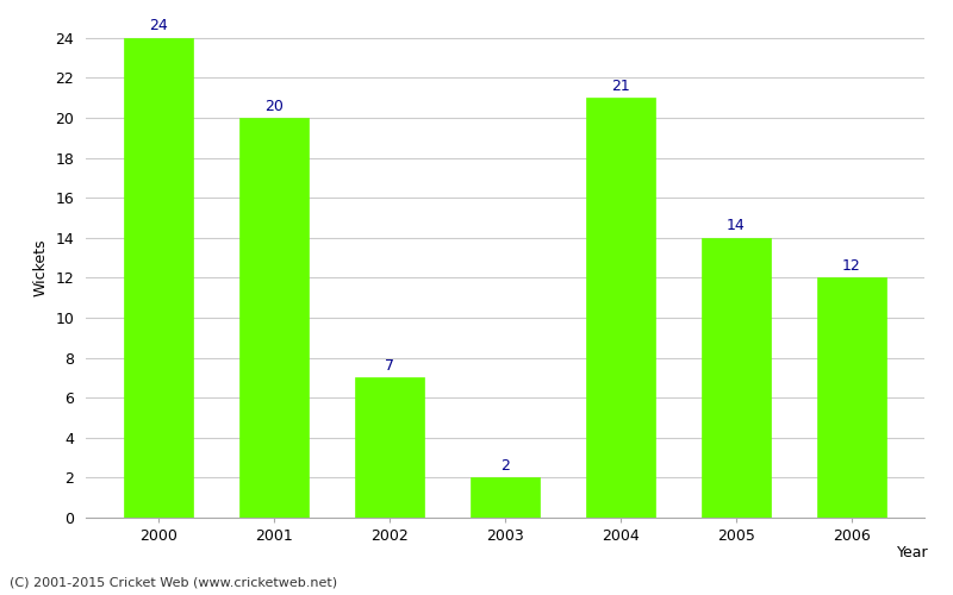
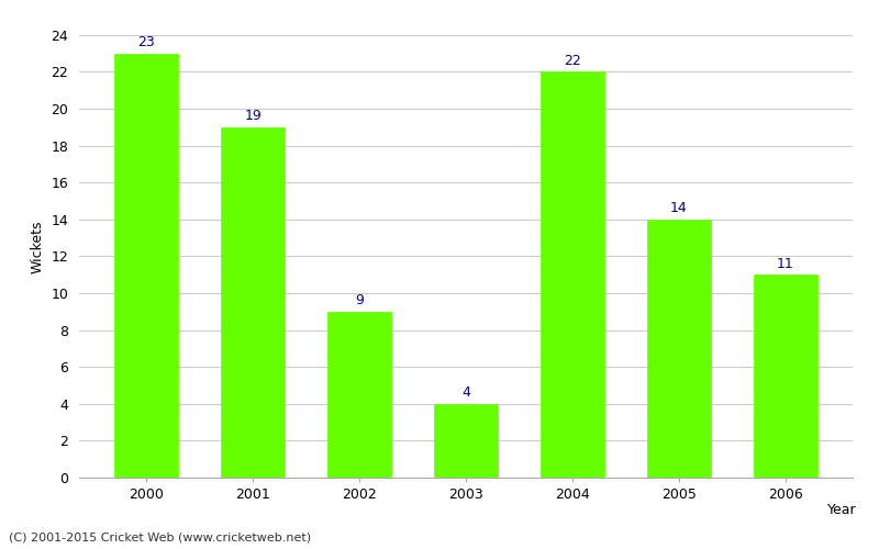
2000: 24 -> 23
2001: 20 -> 19
2002: 7 -> 9
2003: 2 -> 4
2004: 21 -> 22
2006: 12 -> 11
